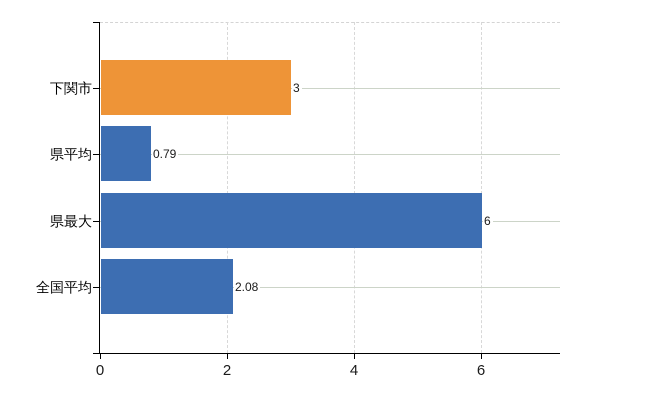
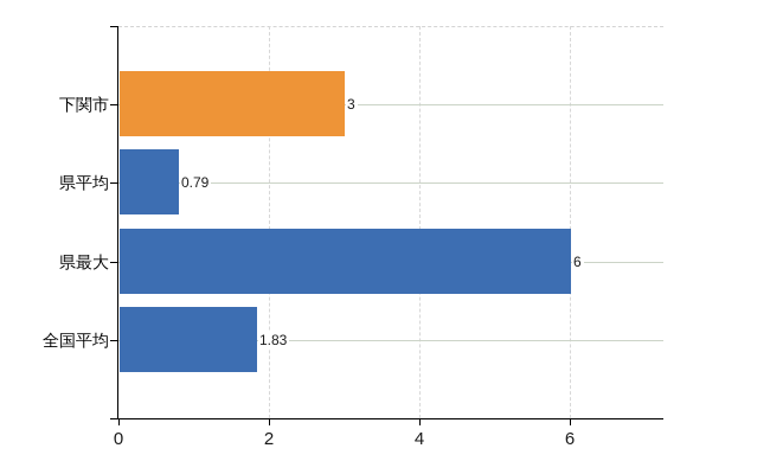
全国平均: 2.08 -> 1.83
